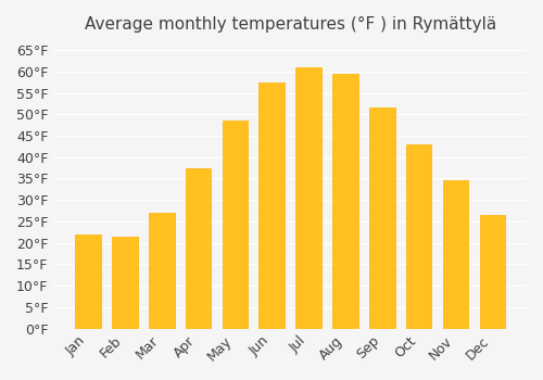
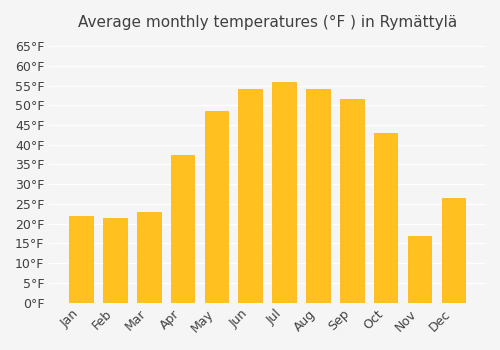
Mar: 27.0°F -> 23.0°F
Jun: 57.5°F -> 54.0°F
Jul: 61.0°F -> 56.0°F
Aug: 59.5°F -> 54.0°F
Nov: 34.5°F -> 17.0°F
